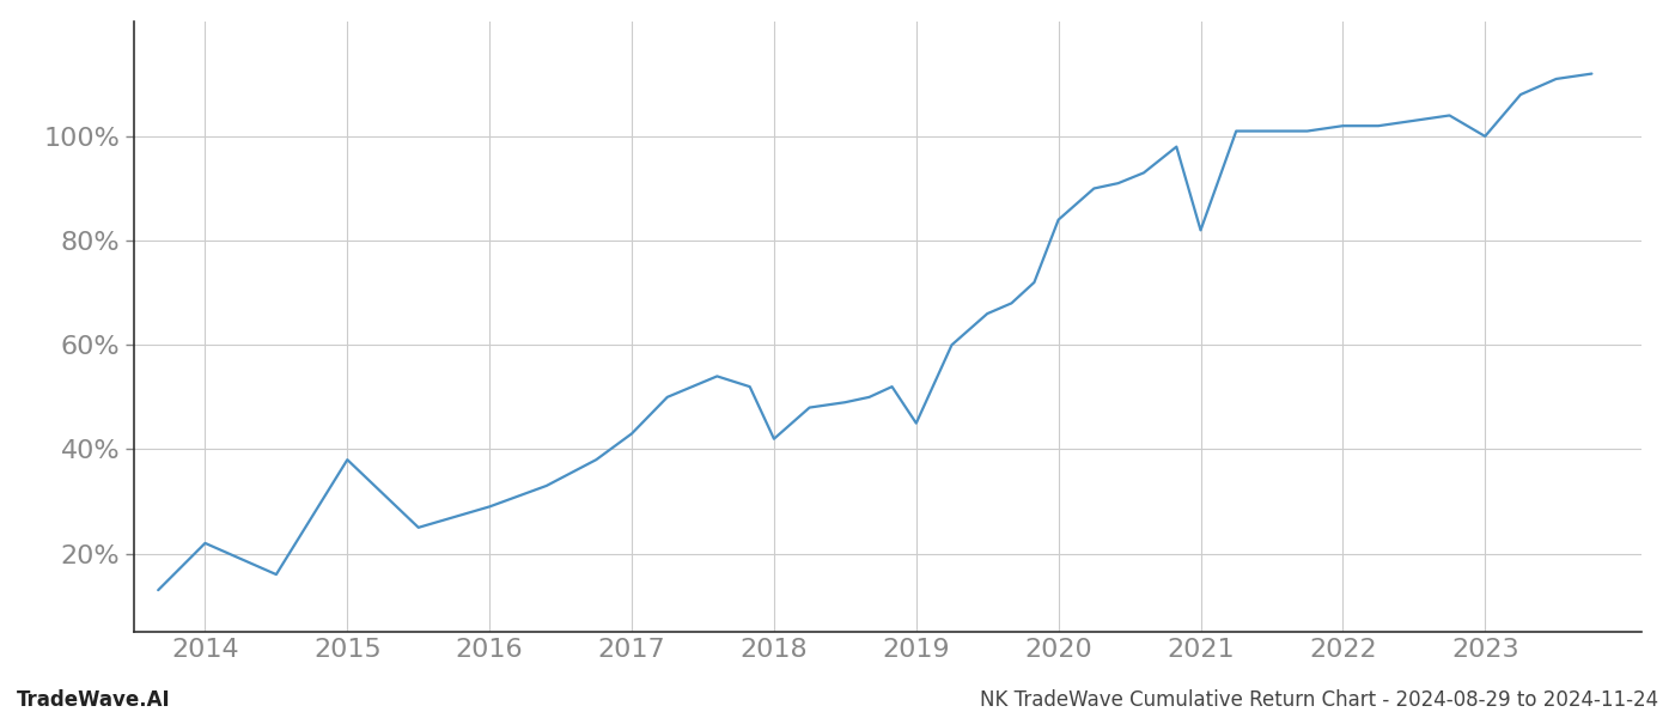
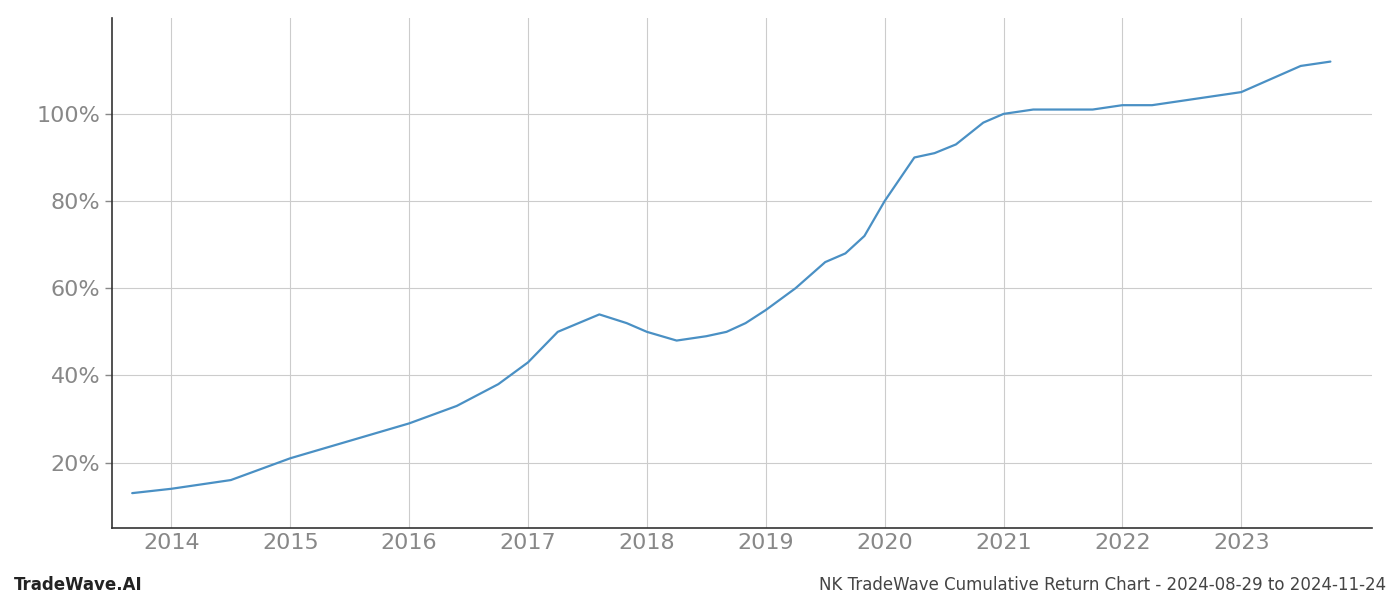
2014: 22% -> 14%
2015: 38% -> 21%
2018: 42% -> 50%
2019: 45% -> 55%
2020: 84% -> 80%
2021: 82% -> 100%
2023: 100% -> 105%
